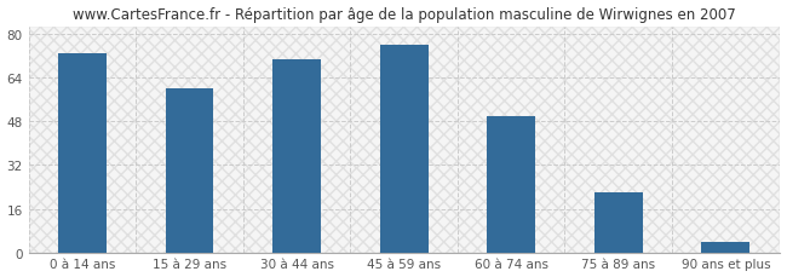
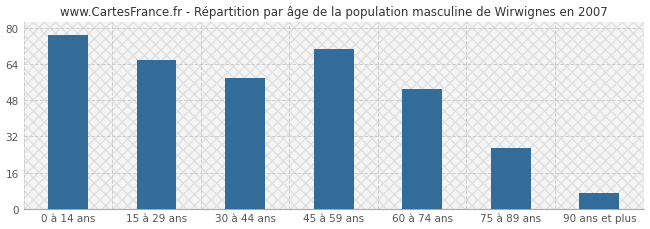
0 à 14 ans: 73 -> 77
15 à 29 ans: 60 -> 66
30 à 44 ans: 71 -> 58
45 à 59 ans: 76 -> 71
60 à 74 ans: 50 -> 53
75 à 89 ans: 22 -> 27
90 ans et plus: 4 -> 7
